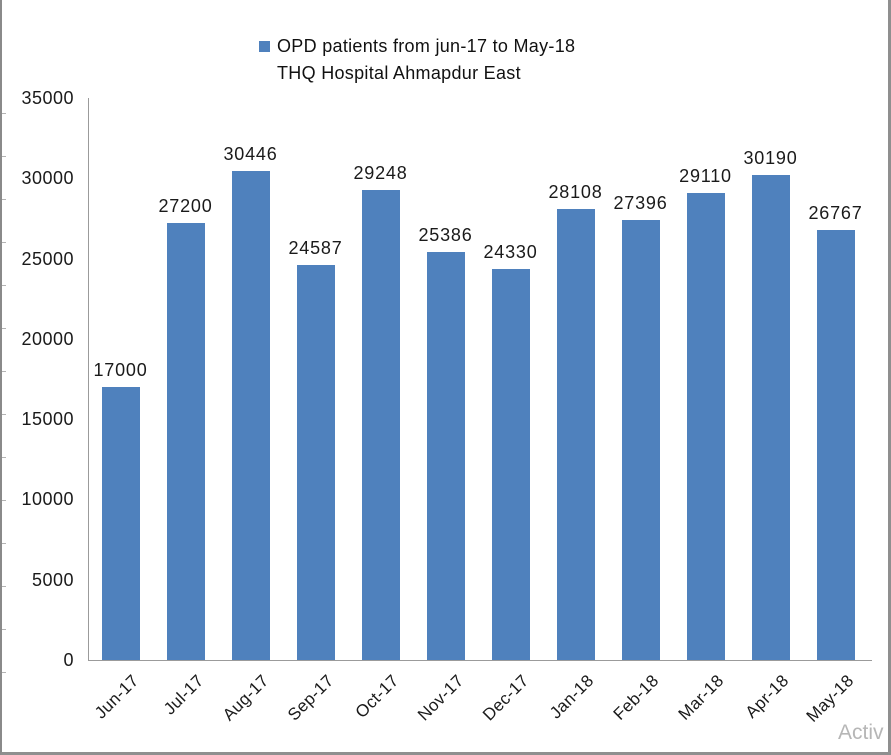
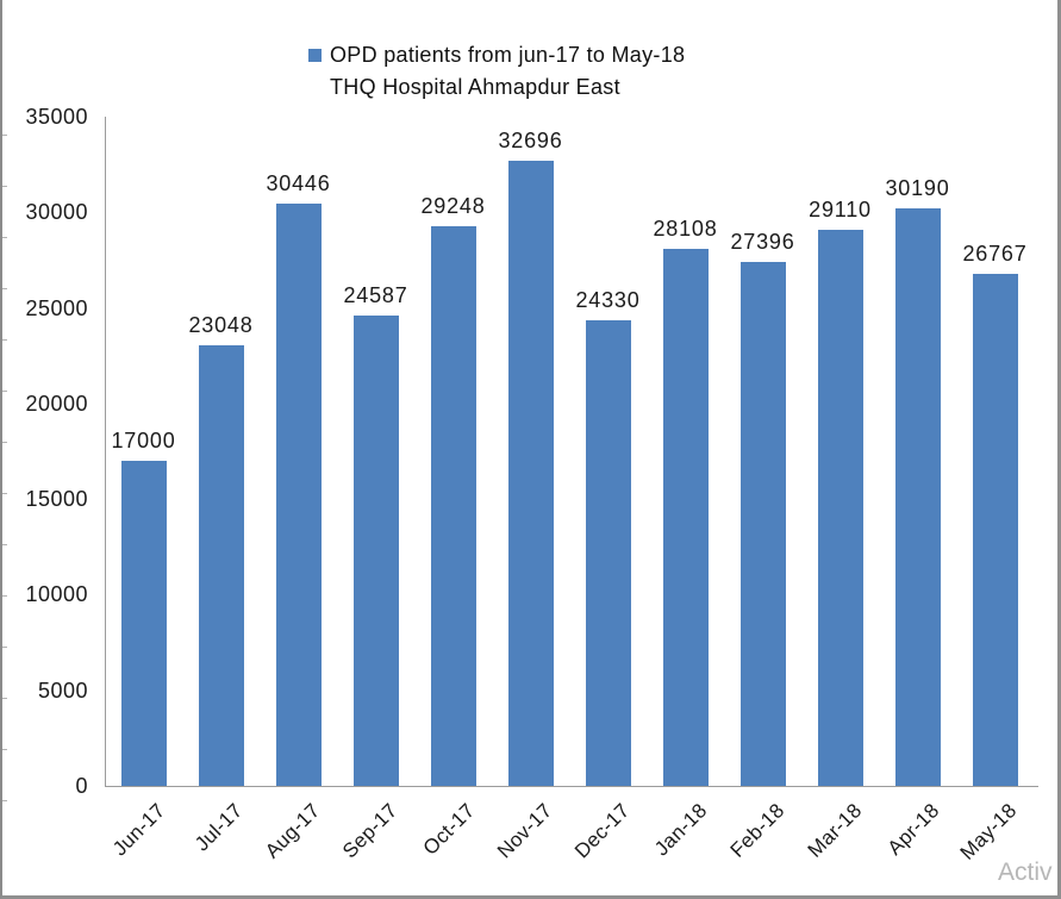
Jul-17: 27200 -> 23048
Nov-17: 25386 -> 32696
